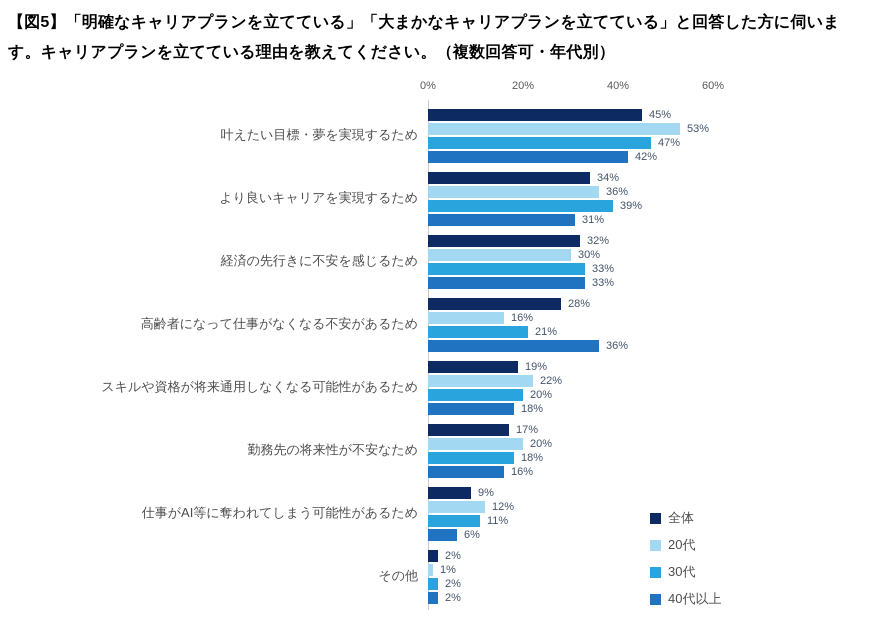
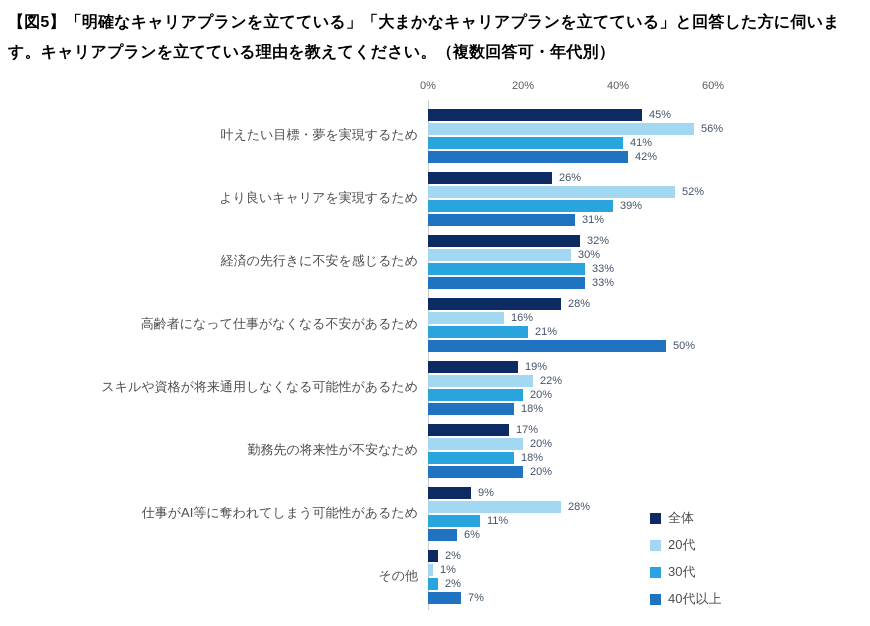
20代/叶えたい目標・夢を実現するため: 53% -> 56%
30代/叶えたい目標・夢を実現するため: 47% -> 41%
全体/より良いキャリアを実現するため: 34% -> 26%
20代/より良いキャリアを実現するため: 36% -> 52%
40代以上/高齢者になって仕事がなくなる不安があるため: 36% -> 50%
40代以上/勤務先の将来性が不安なため: 16% -> 20%
20代/仕事がAI等に奪われてしまう可能性があるため: 12% -> 28%
40代以上/その他: 2% -> 7%
